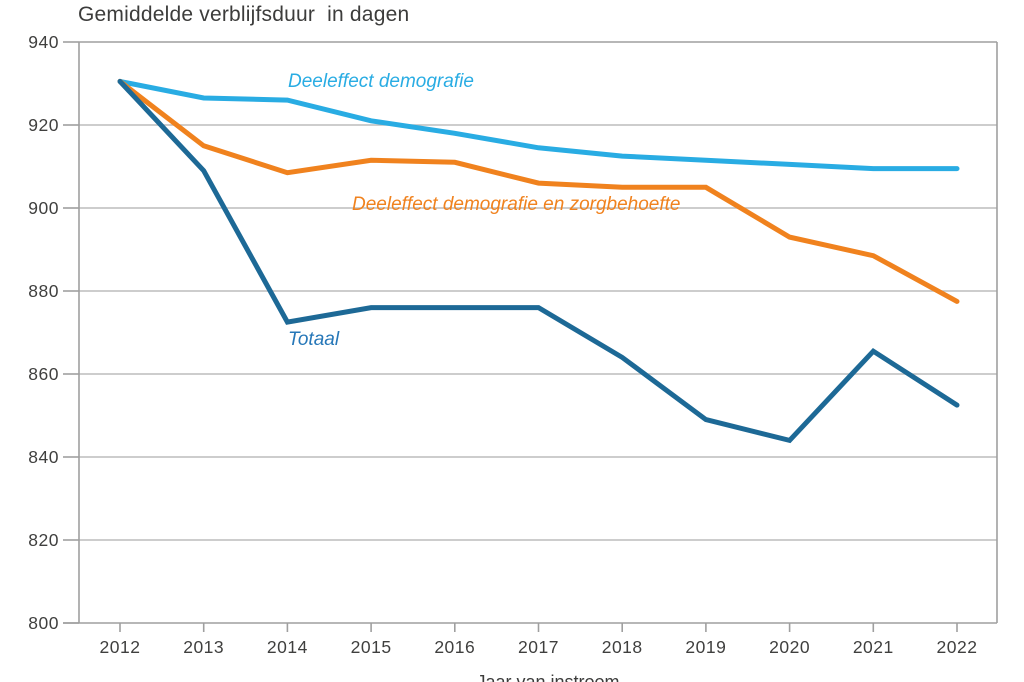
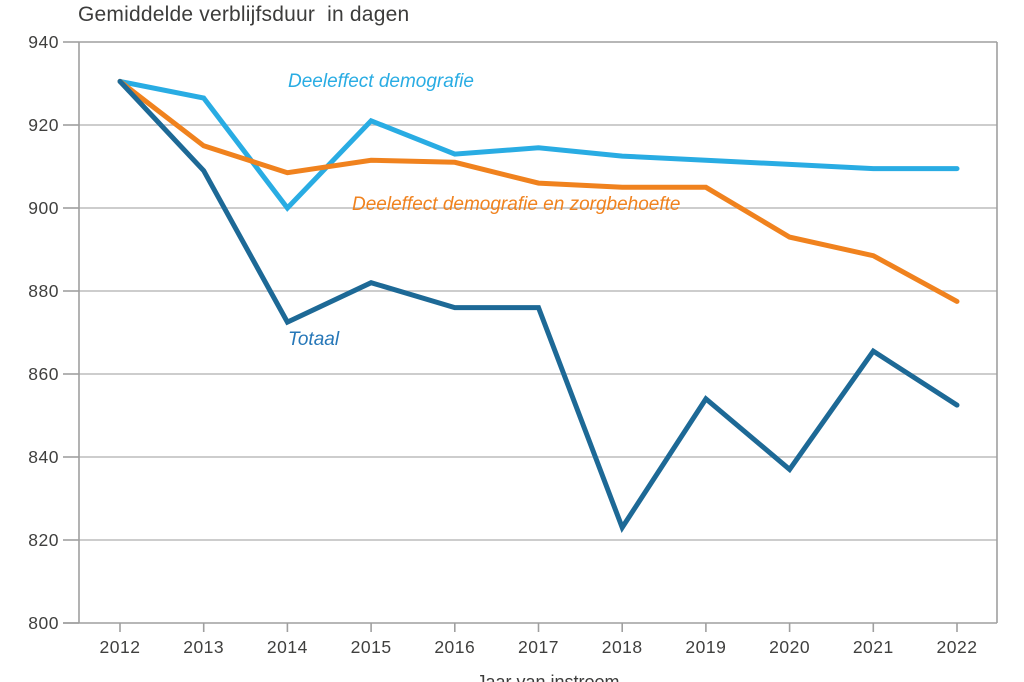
Deeleffect demografie/2014: 926 -> 900
Totaal/2015: 876 -> 882
Deeleffect demografie/2016: 918 -> 913
Totaal/2018: 864 -> 823
Totaal/2019: 849 -> 854
Totaal/2020: 844 -> 837
